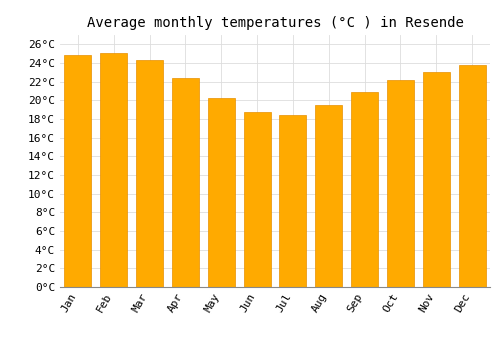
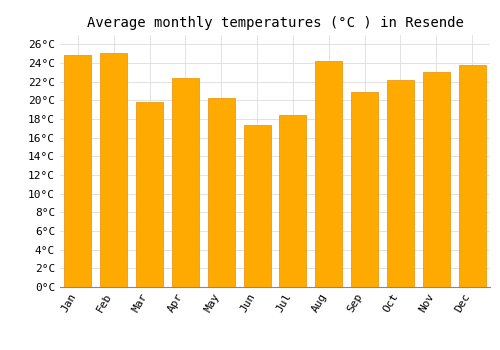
Mar: 24.3°C -> 19.8°C
Jun: 18.7°C -> 17.4°C
Aug: 19.5°C -> 24.2°C
